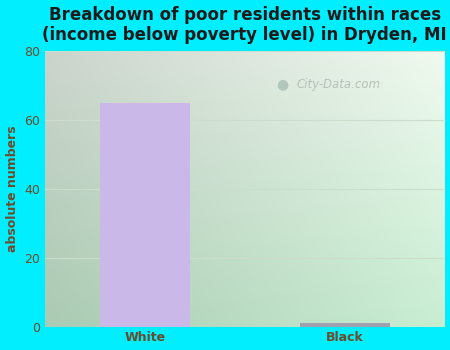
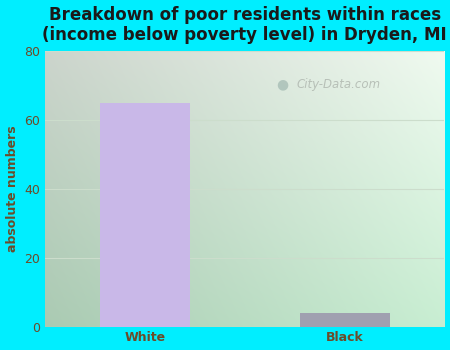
Black: 1 -> 4
